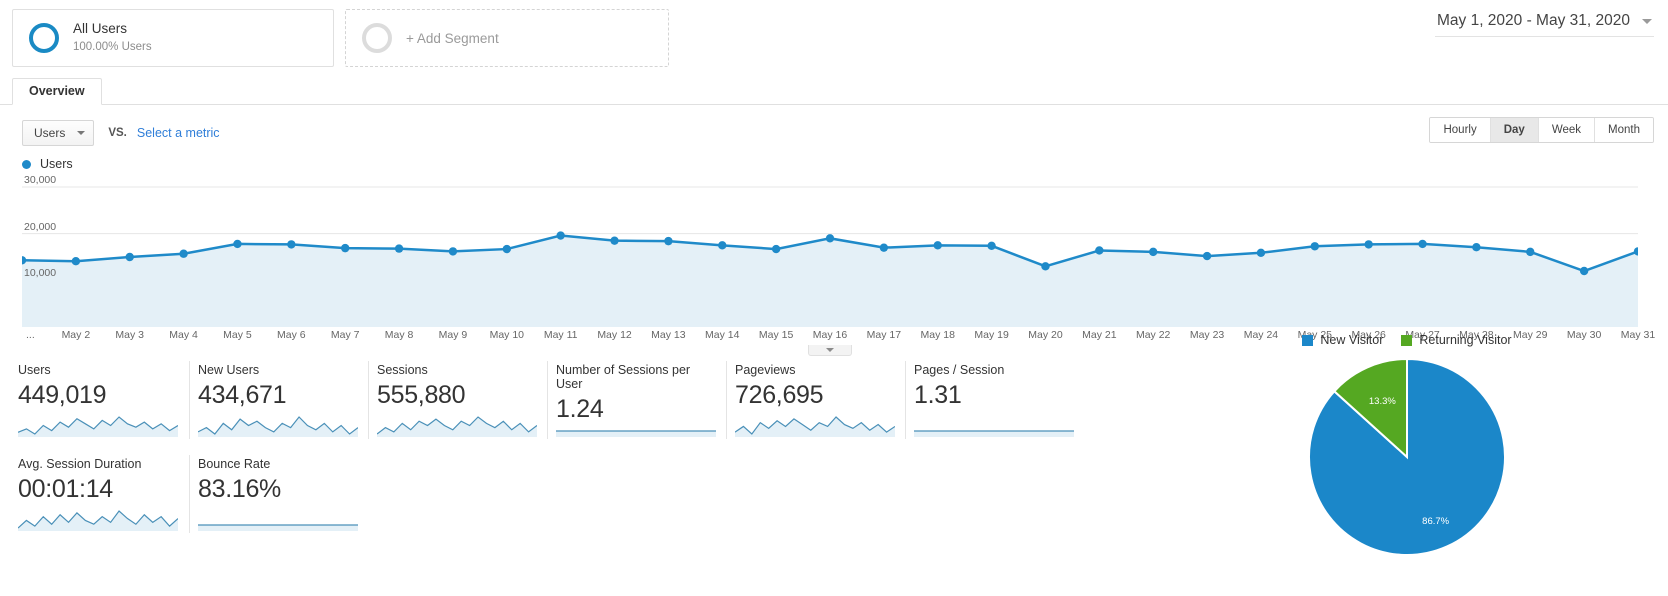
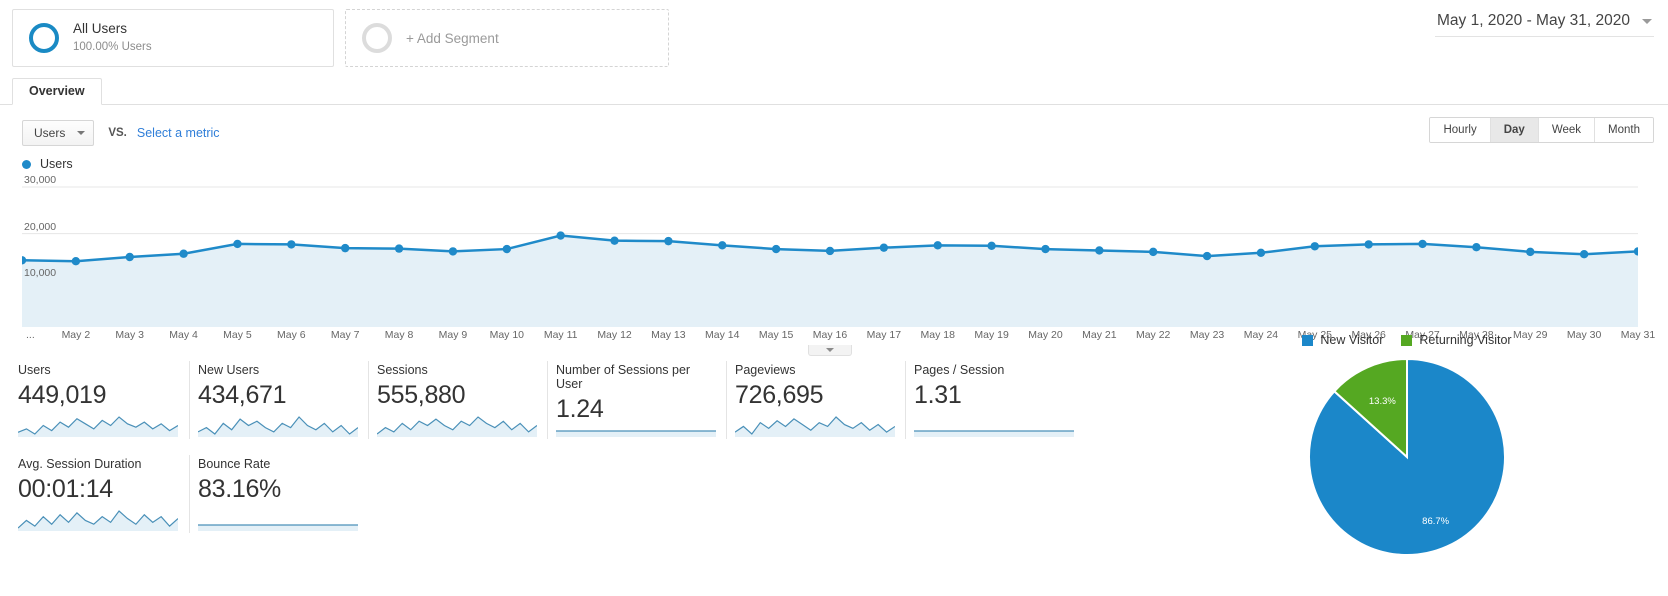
May 16: 19000 -> 16000
May 20: 13000 -> 17000
May 30: 12000 -> 16000
